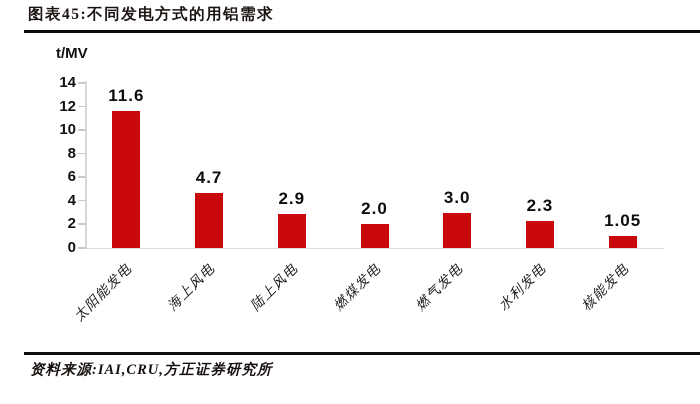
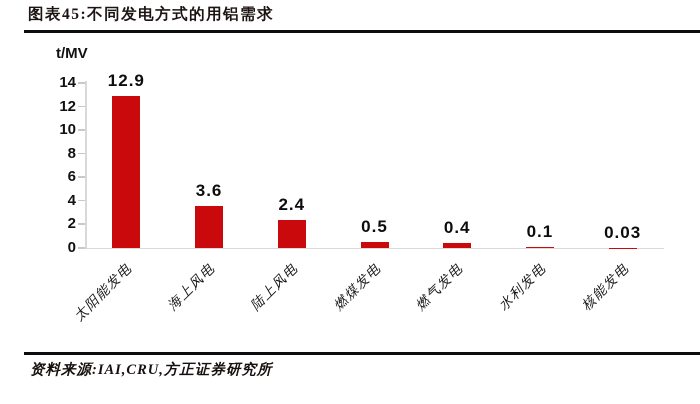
太阳能发电: 11.6 -> 12.9
海上风电: 4.7 -> 3.6
陆上风电: 2.9 -> 2.4
燃煤发电: 2.0 -> 0.5
燃气发电: 3.0 -> 0.4
水利发电: 2.3 -> 0.1
核能发电: 1.05 -> 0.03
